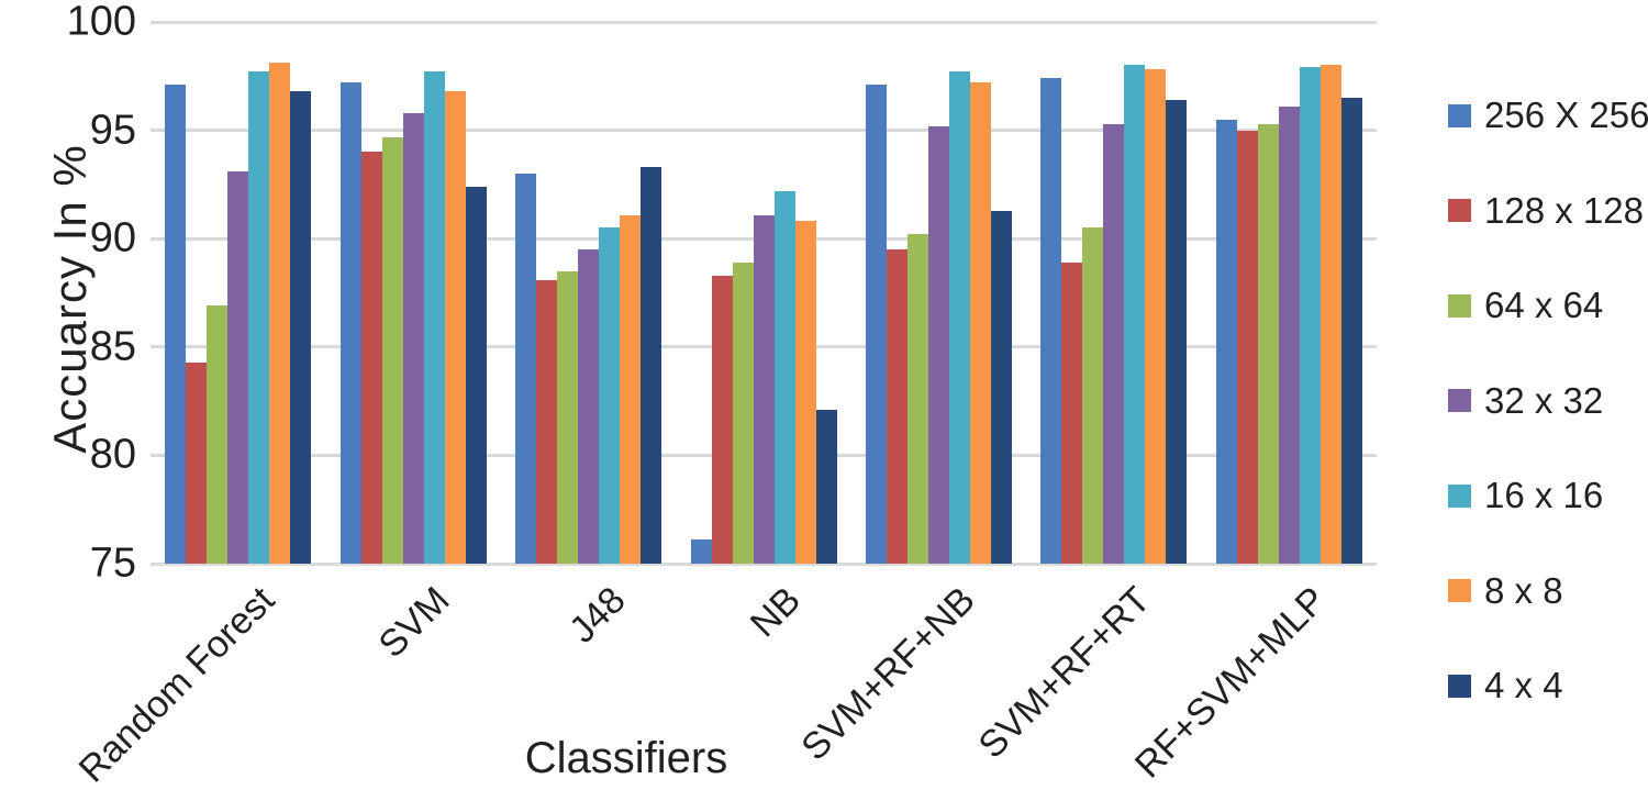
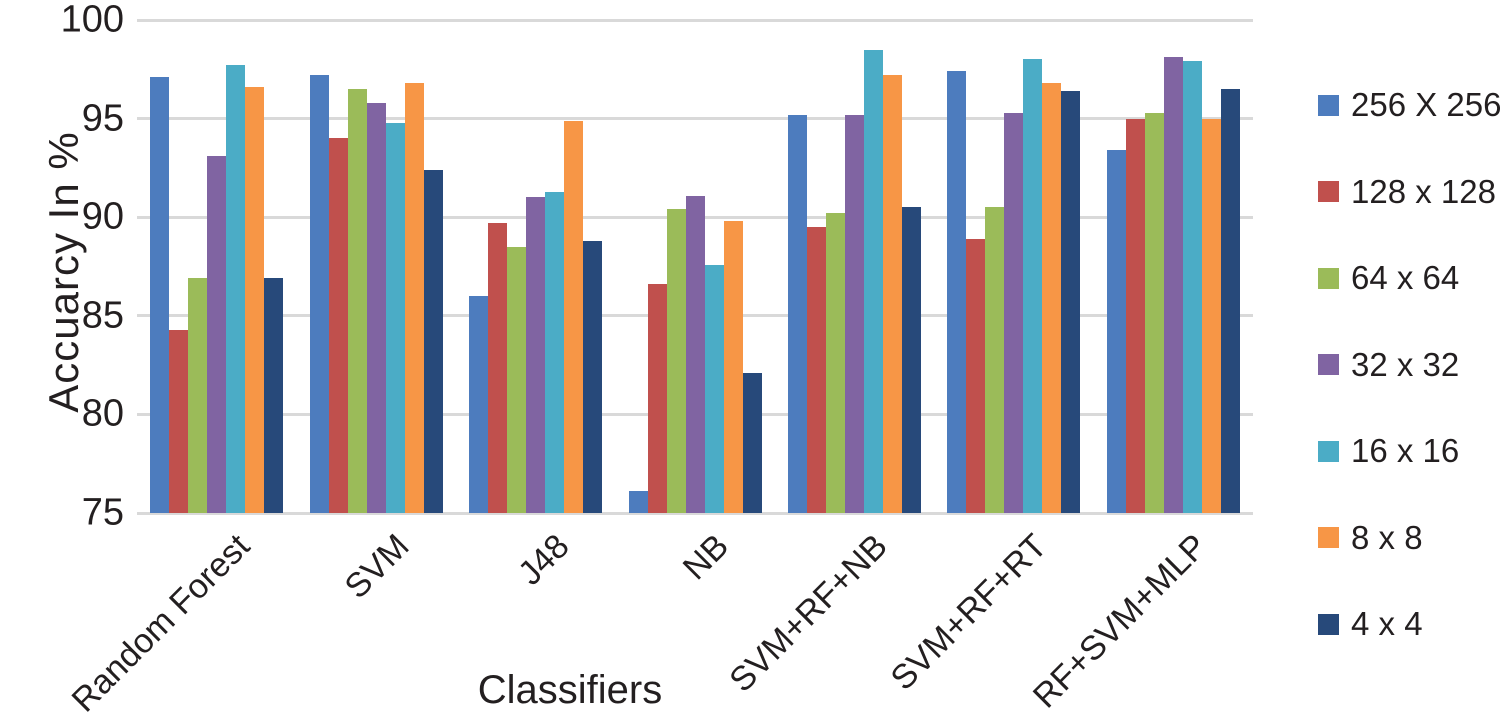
8 x 8/Random Forest: 98.1 -> 96.6
4 x 4/Random Forest: 96.8 -> 86.9
64 x 64/SVM: 94.7 -> 96.5
16 x 16/SVM: 97.7 -> 94.8
256 X 256/J48: 93.0 -> 86.0
128 x 128/J48: 88.1 -> 89.7
32 x 32/J48: 89.5 -> 91.0
16 x 16/J48: 90.5 -> 91.3
8 x 8/J48: 91.1 -> 94.9
4 x 4/J48: 93.3 -> 88.8
128 x 128/NB: 88.3 -> 86.6
64 x 64/NB: 88.9 -> 90.4
16 x 16/NB: 92.2 -> 87.6
8 x 8/NB: 90.8 -> 89.8
256 X 256/SVM+RF+NB: 97.1 -> 95.2
16 x 16/SVM+RF+NB: 97.7 -> 98.5
4 x 4/SVM+RF+NB: 91.3 -> 90.5
8 x 8/SVM+RF+RT: 97.8 -> 96.8
256 X 256/RF+SVM+MLP: 95.5 -> 93.4
32 x 32/RF+SVM+MLP: 96.1 -> 98.1
8 x 8/RF+SVM+MLP: 98.0 -> 95.0
